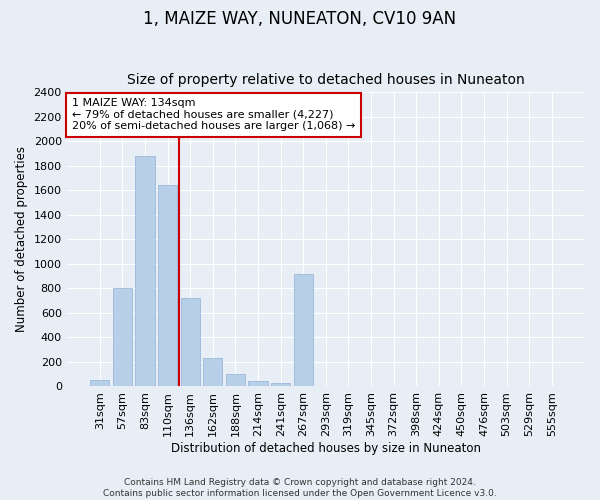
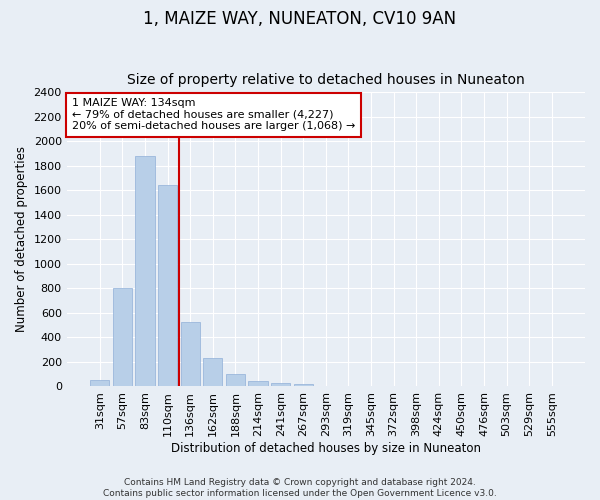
136sqm: 720 -> 530
267sqm: 920 -> 20
